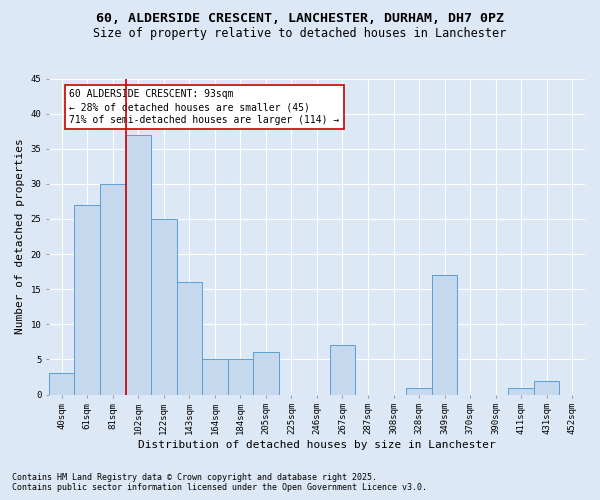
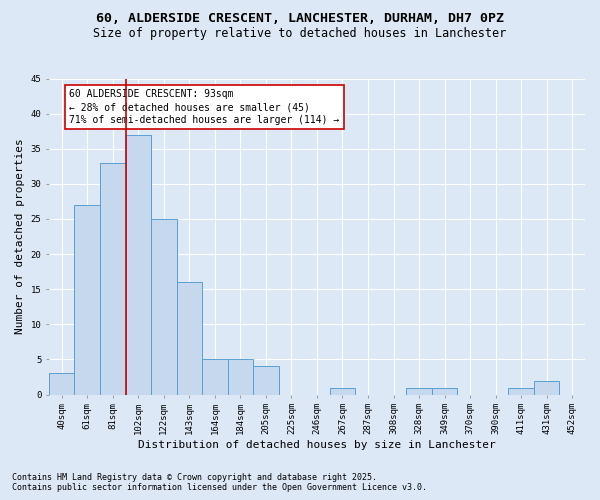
81sqm: 30 -> 33
205sqm: 6 -> 4
267sqm: 7 -> 1
349sqm: 17 -> 1
